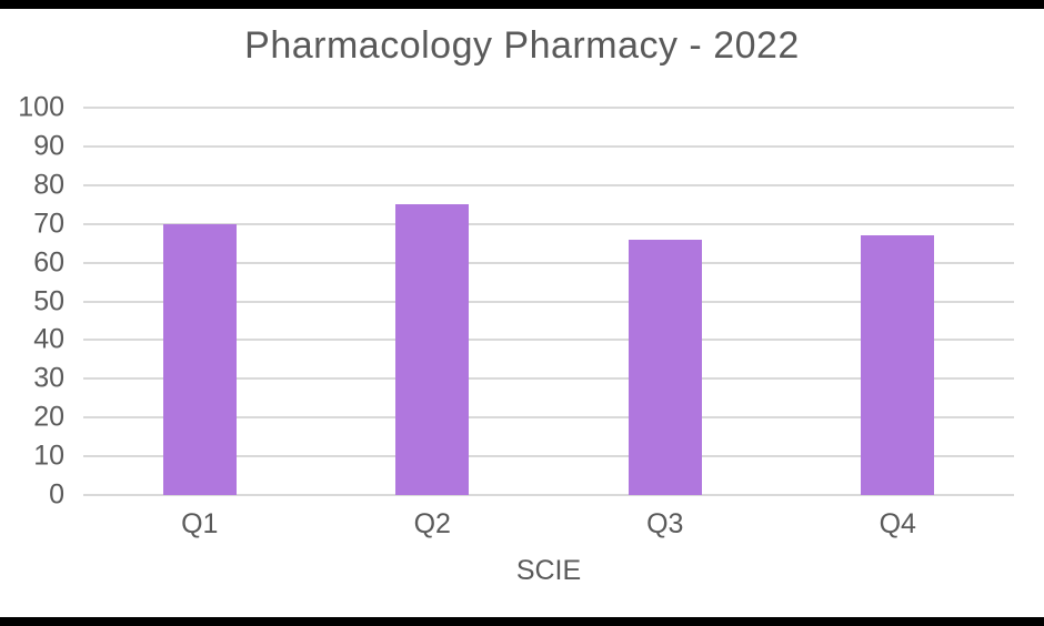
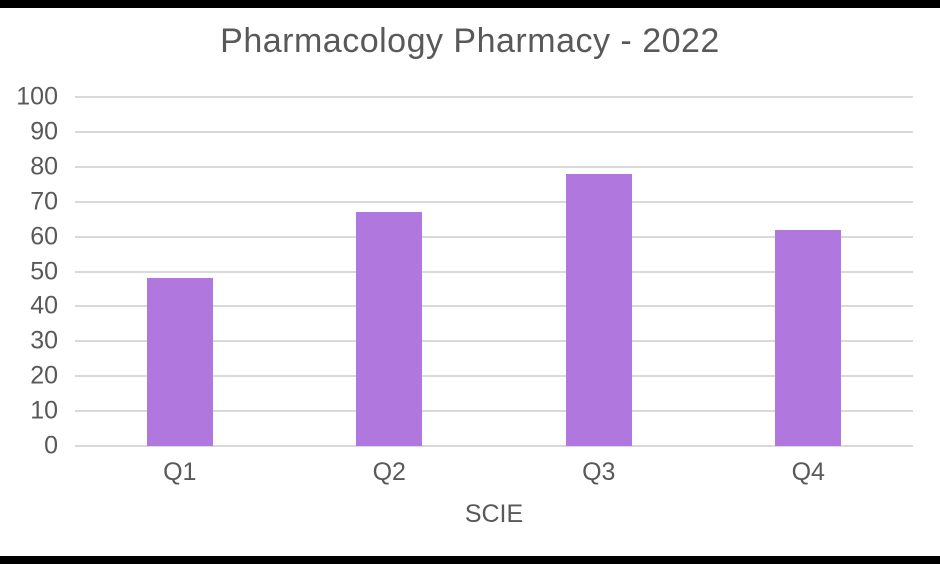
Q1: 70 -> 48
Q2: 75 -> 67
Q3: 66 -> 78
Q4: 67 -> 62
